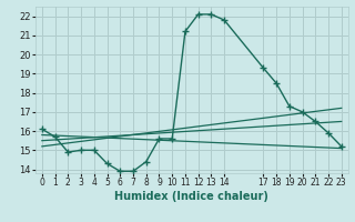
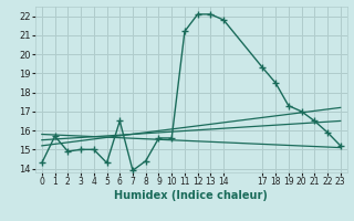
0: 16.1 -> 14.3
6: 13.9 -> 16.5
